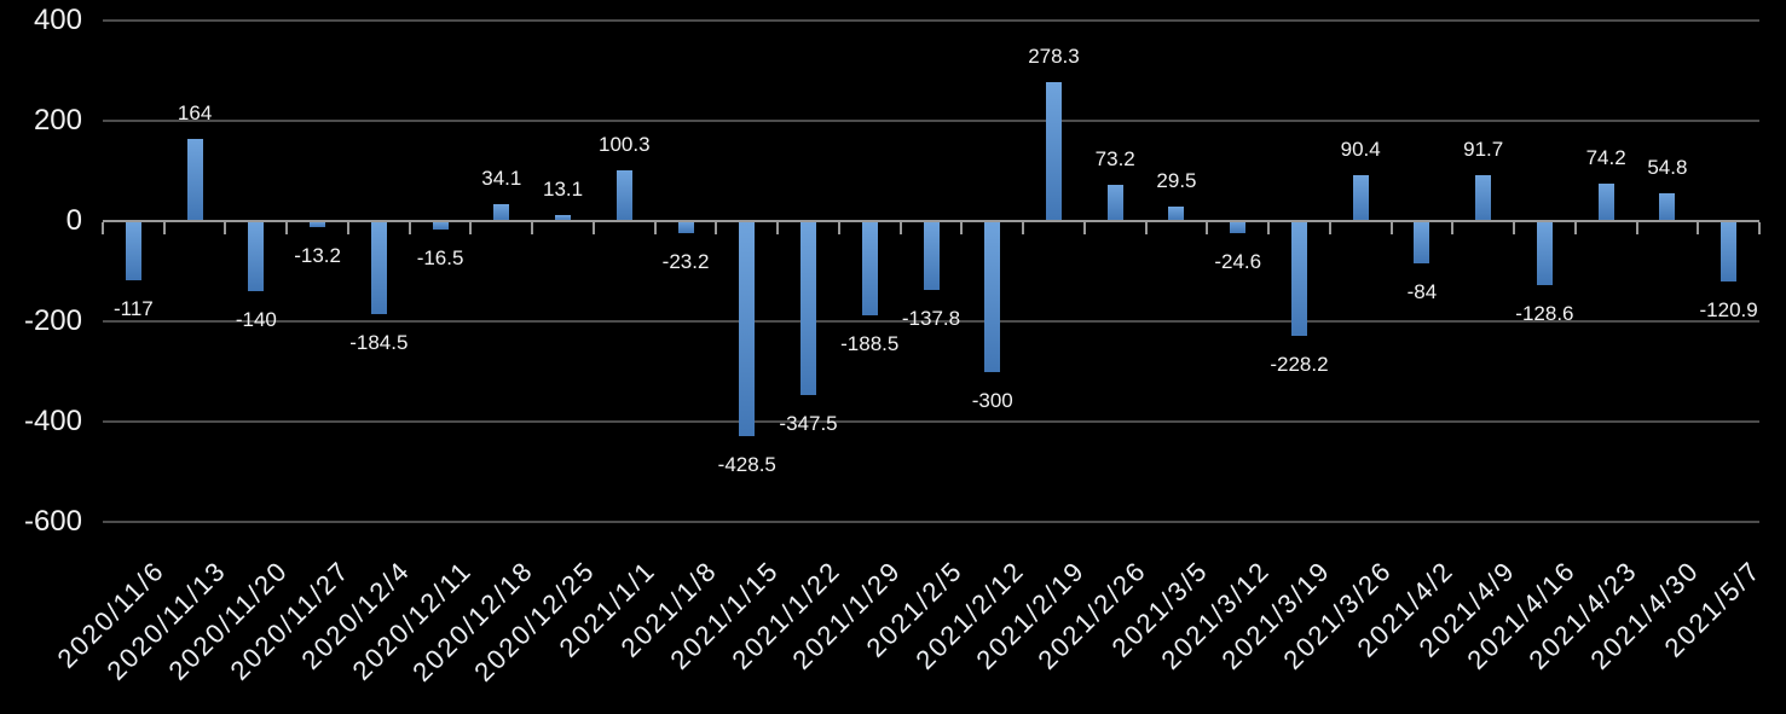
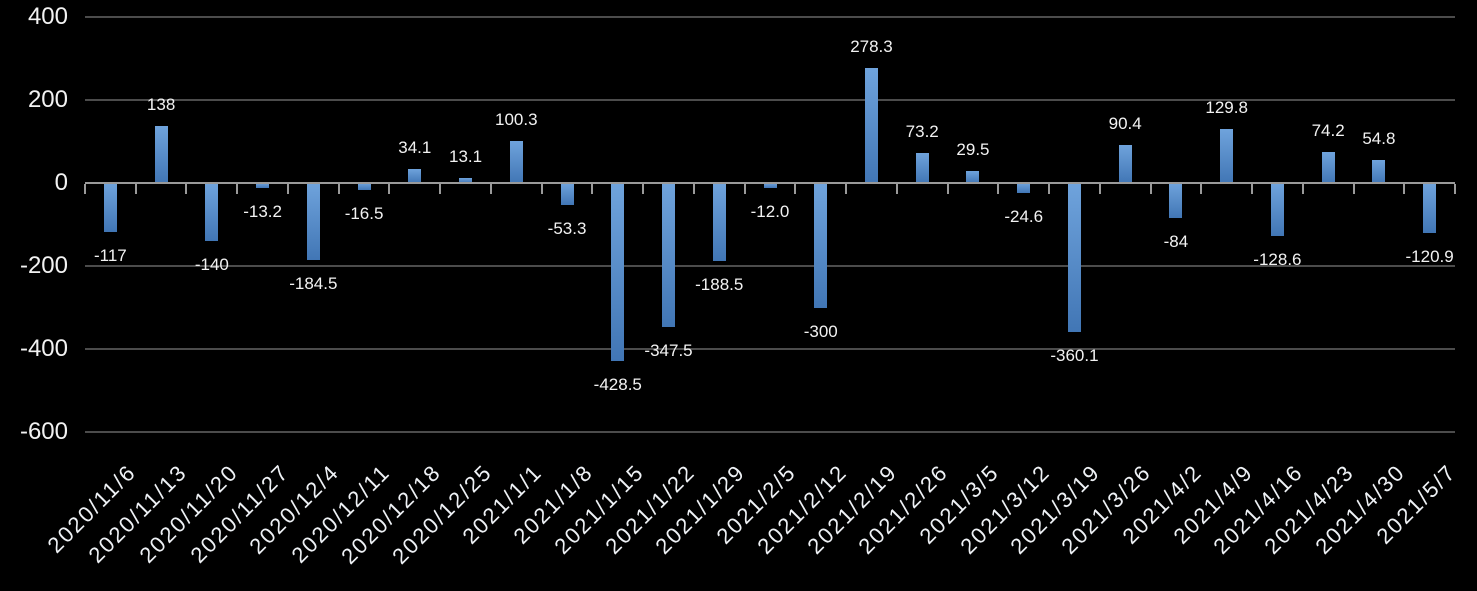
2020/11/13: 164 -> 138
2021/1/8: -23.2 -> -53.3
2021/2/5: -137.8 -> -12.0
2021/3/19: -228.2 -> -360.1
2021/4/9: 91.7 -> 129.8
